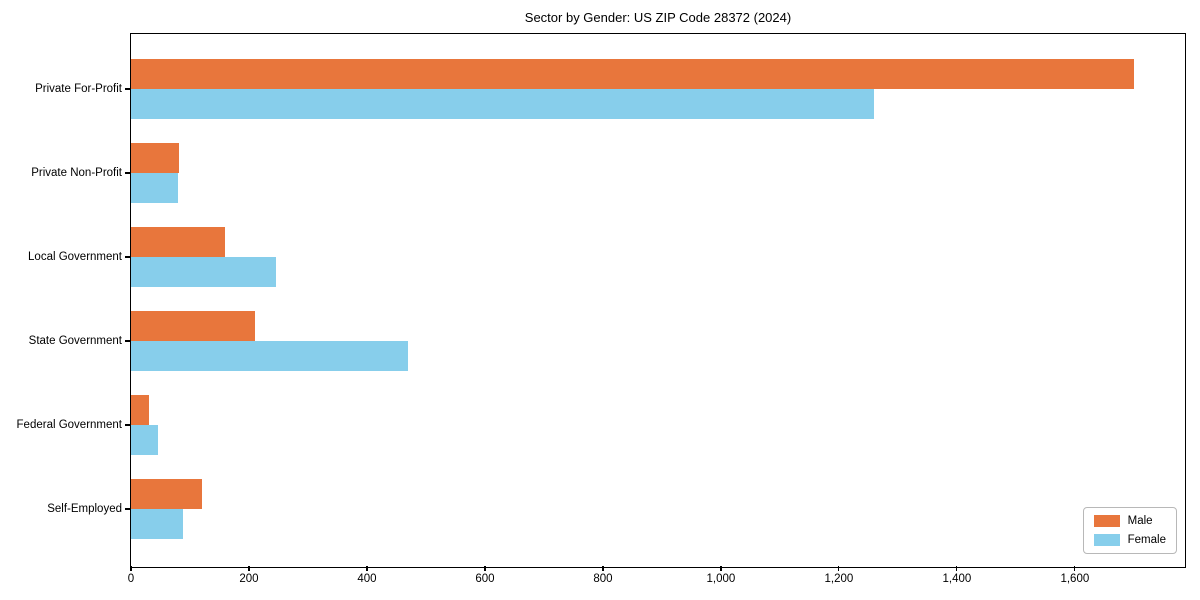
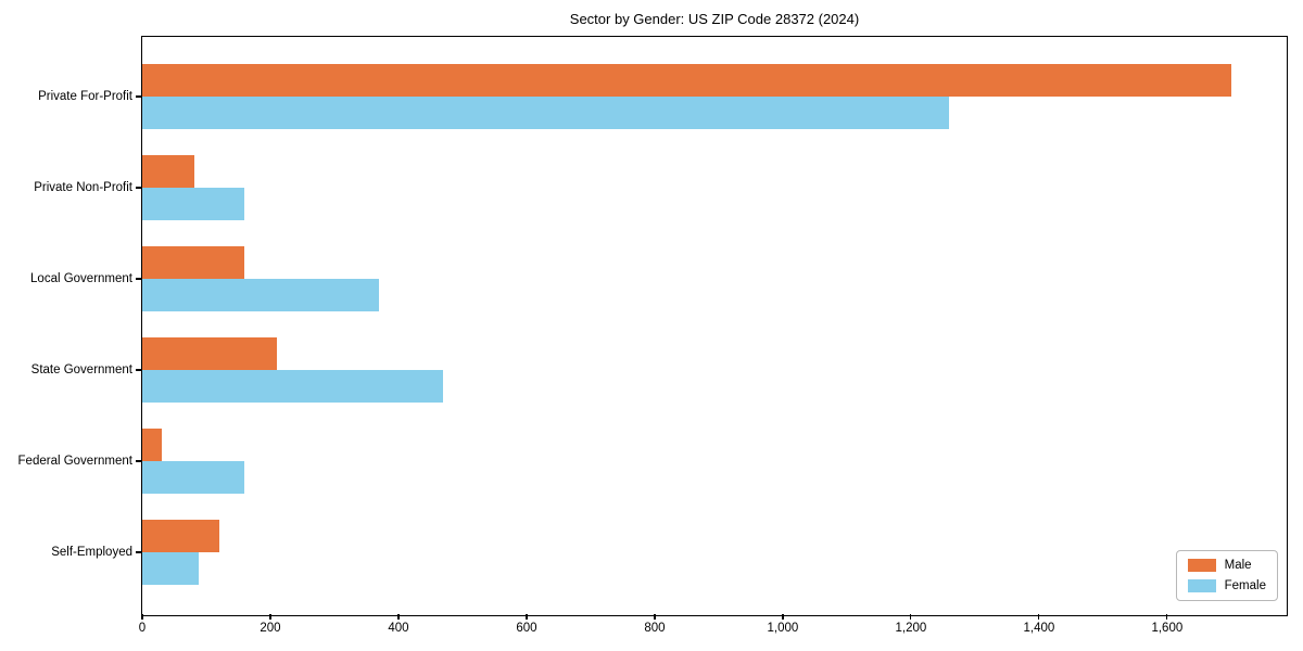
Female/Private Non-Profit: 80 -> 160
Female/Local Government: 240 -> 370
Female/Federal Government: 40 -> 160
